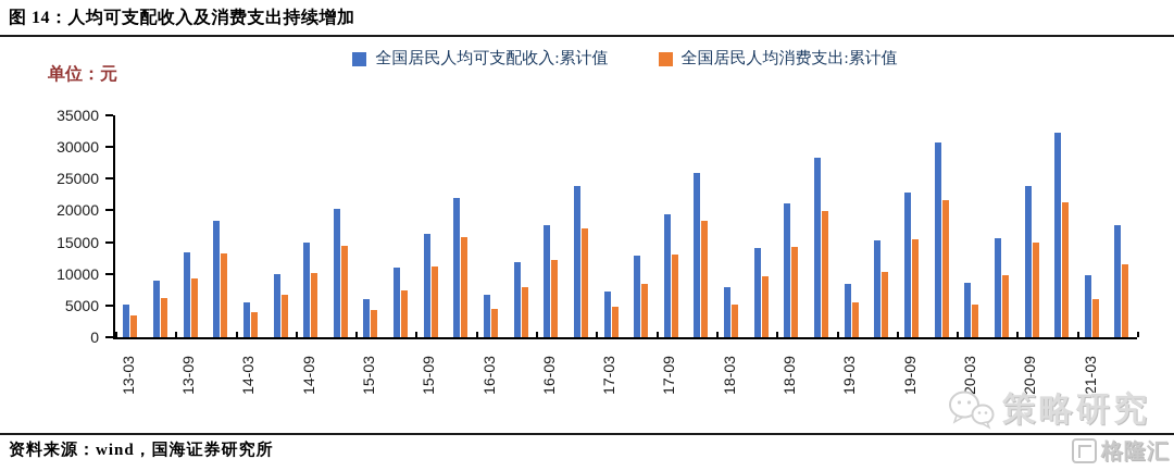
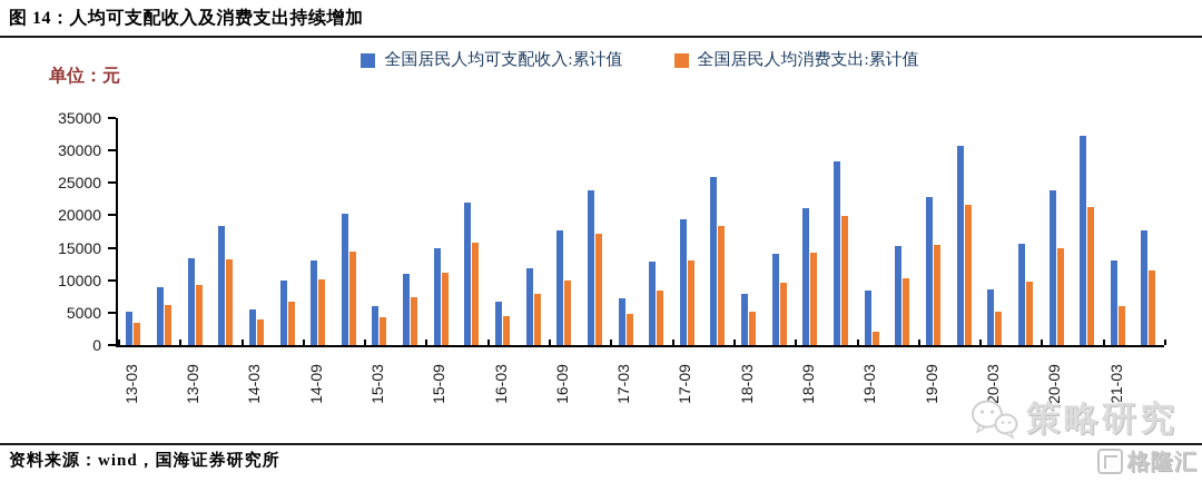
全国居民人均可支配收入:累计值/14-09: 15000 -> 13000
全国居民人均可支配收入:累计值/15-09: 16000 -> 15000
全国居民人均消费支出:累计值/16-09: 12000 -> 10000
全国居民人均消费支出:累计值/19-03: 6000 -> 2000
全国居民人均可支配收入:累计值/21-03: 10000 -> 13000
